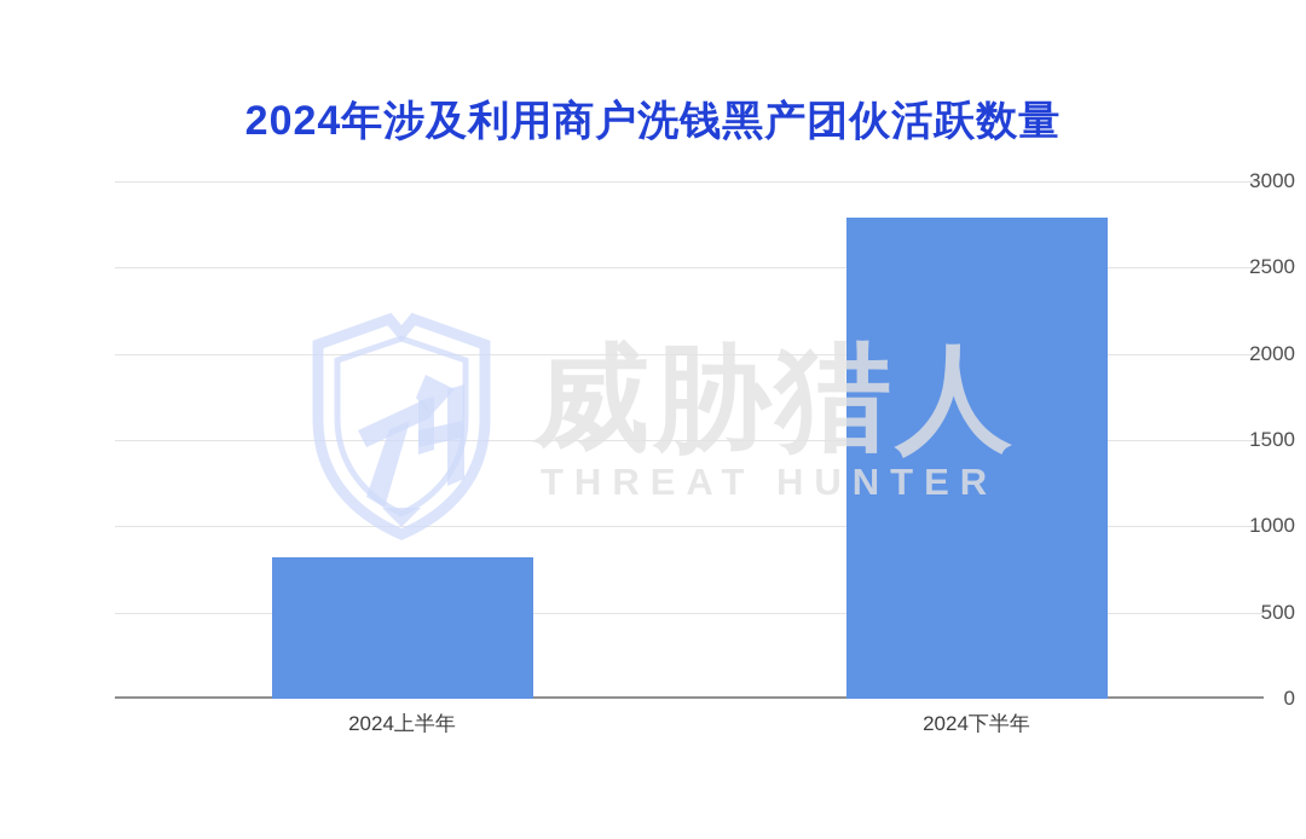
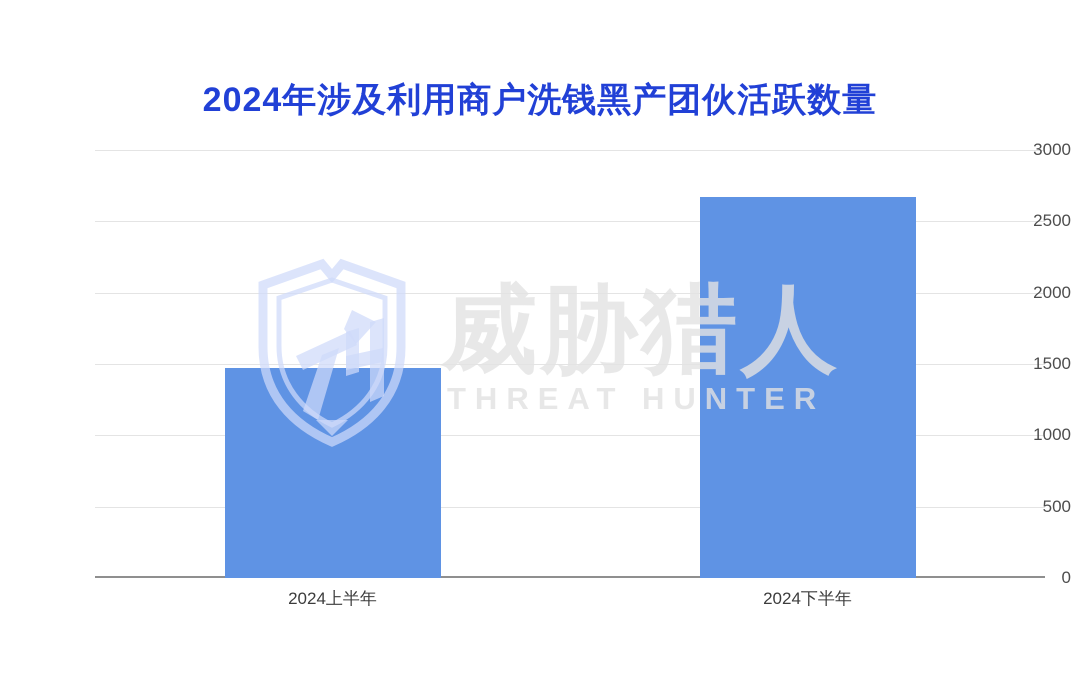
2024上半年: 820 -> 1470
2024下半年: 2790 -> 2670
